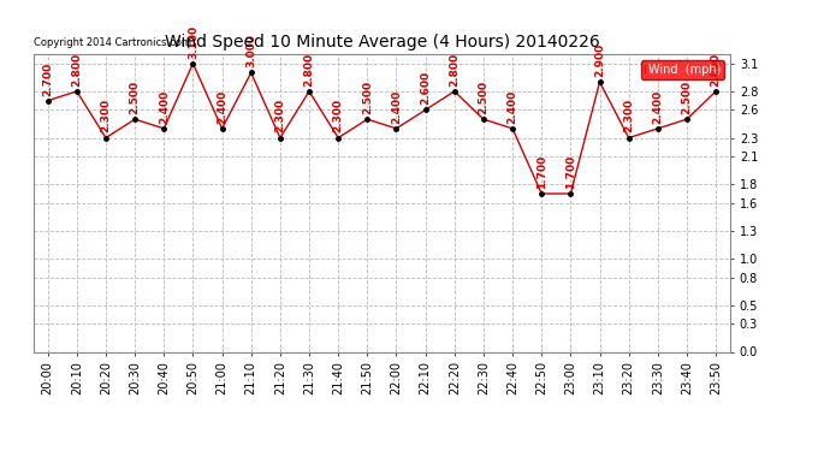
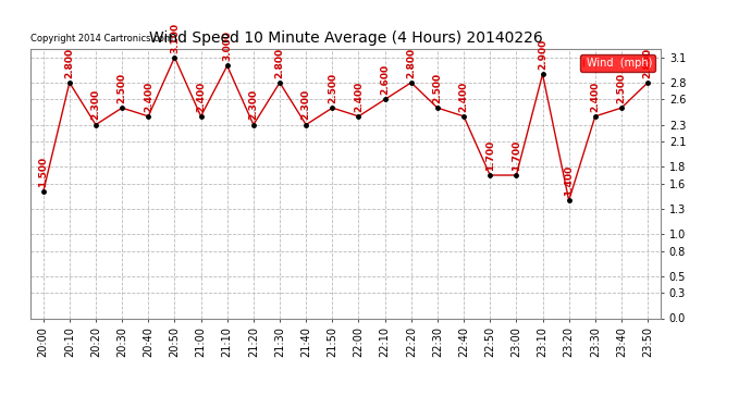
20:00: 2.700 -> 1.500
23:20: 2.300 -> 1.400
